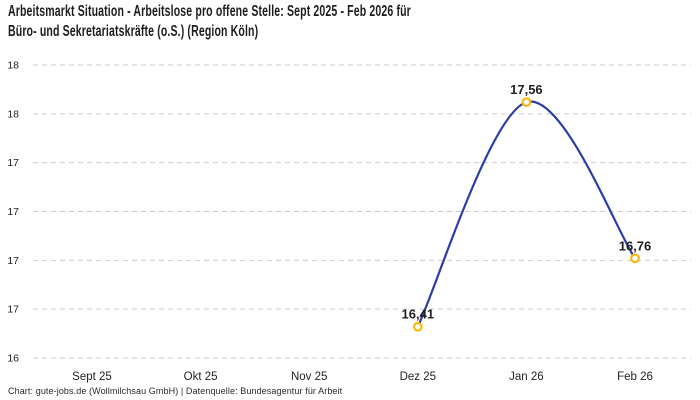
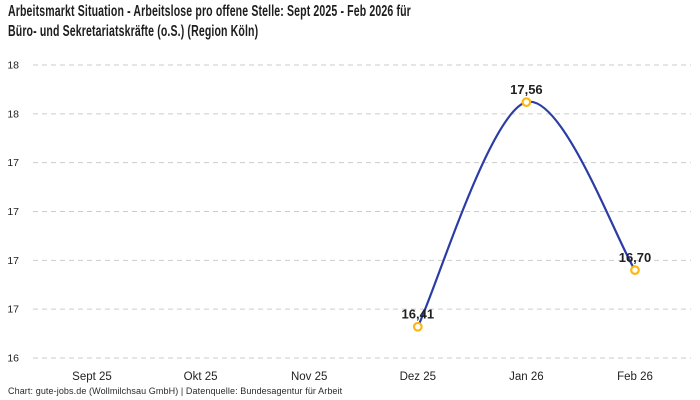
Feb 26: 16,76 -> 16,70
